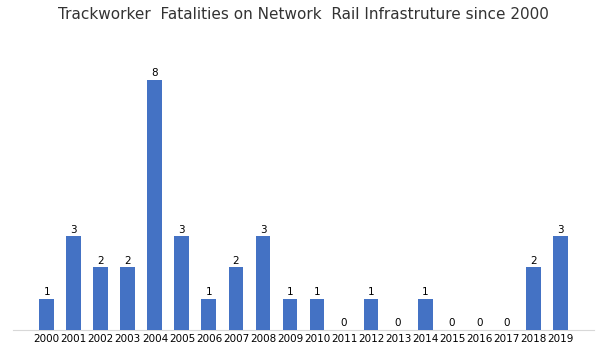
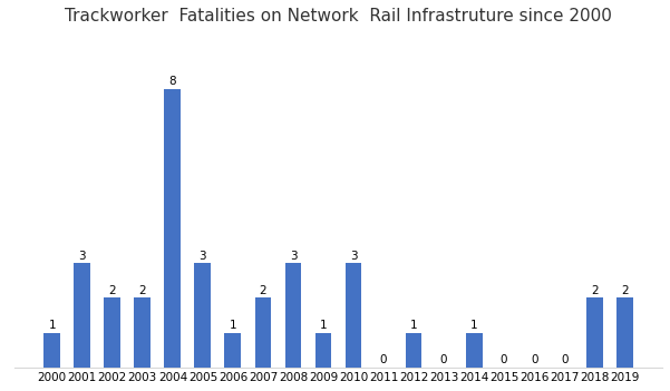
2010: 1 -> 3
2019: 3 -> 2
